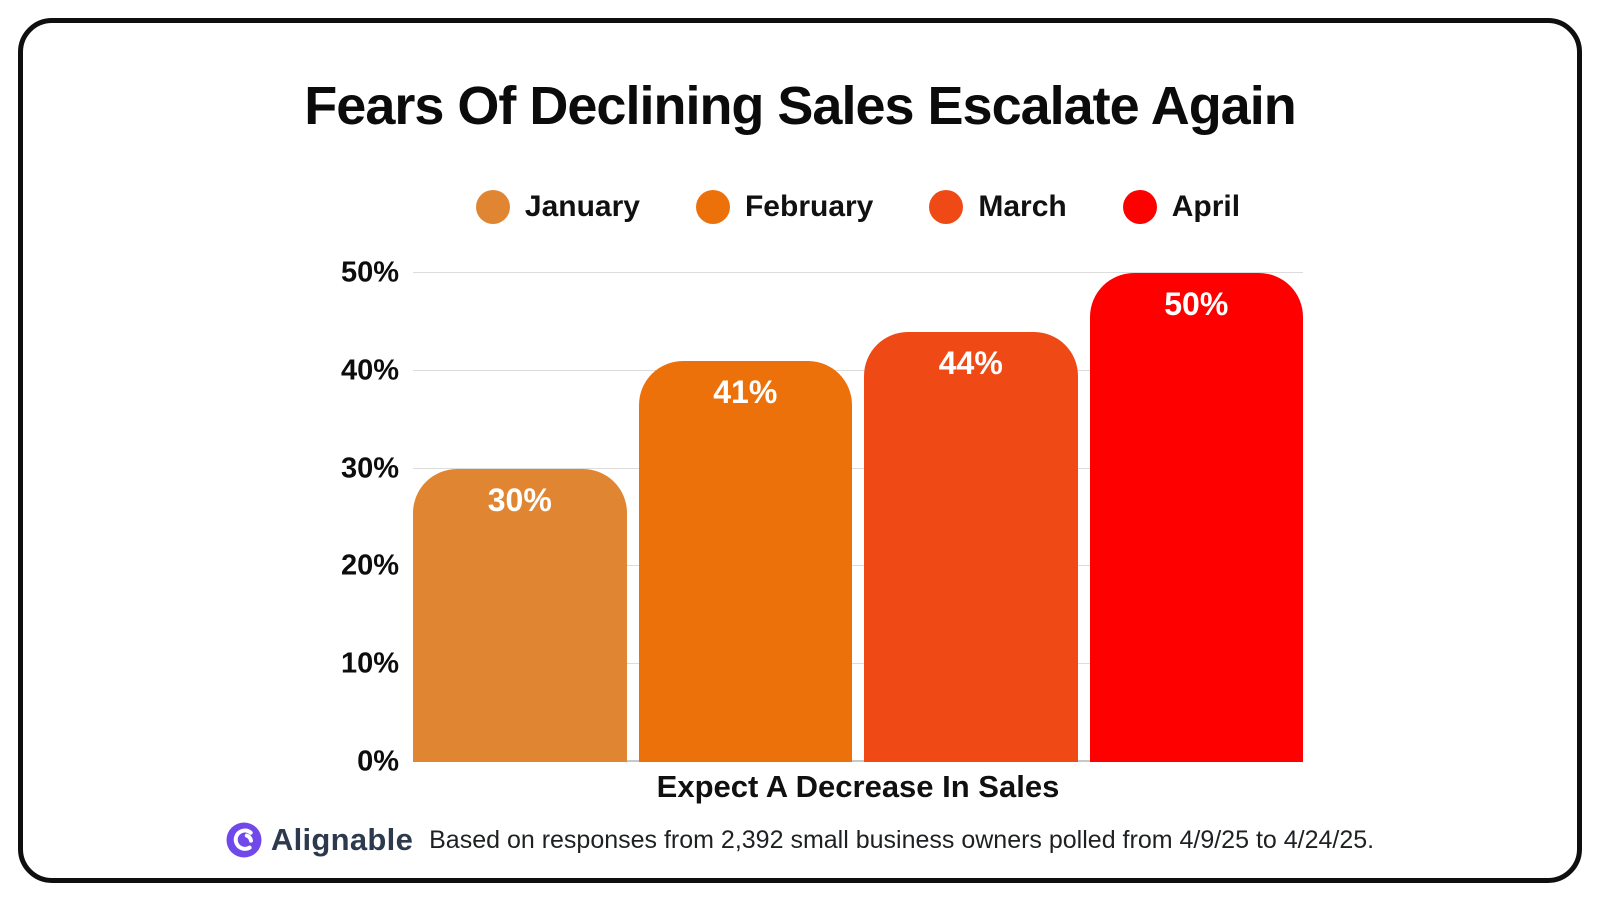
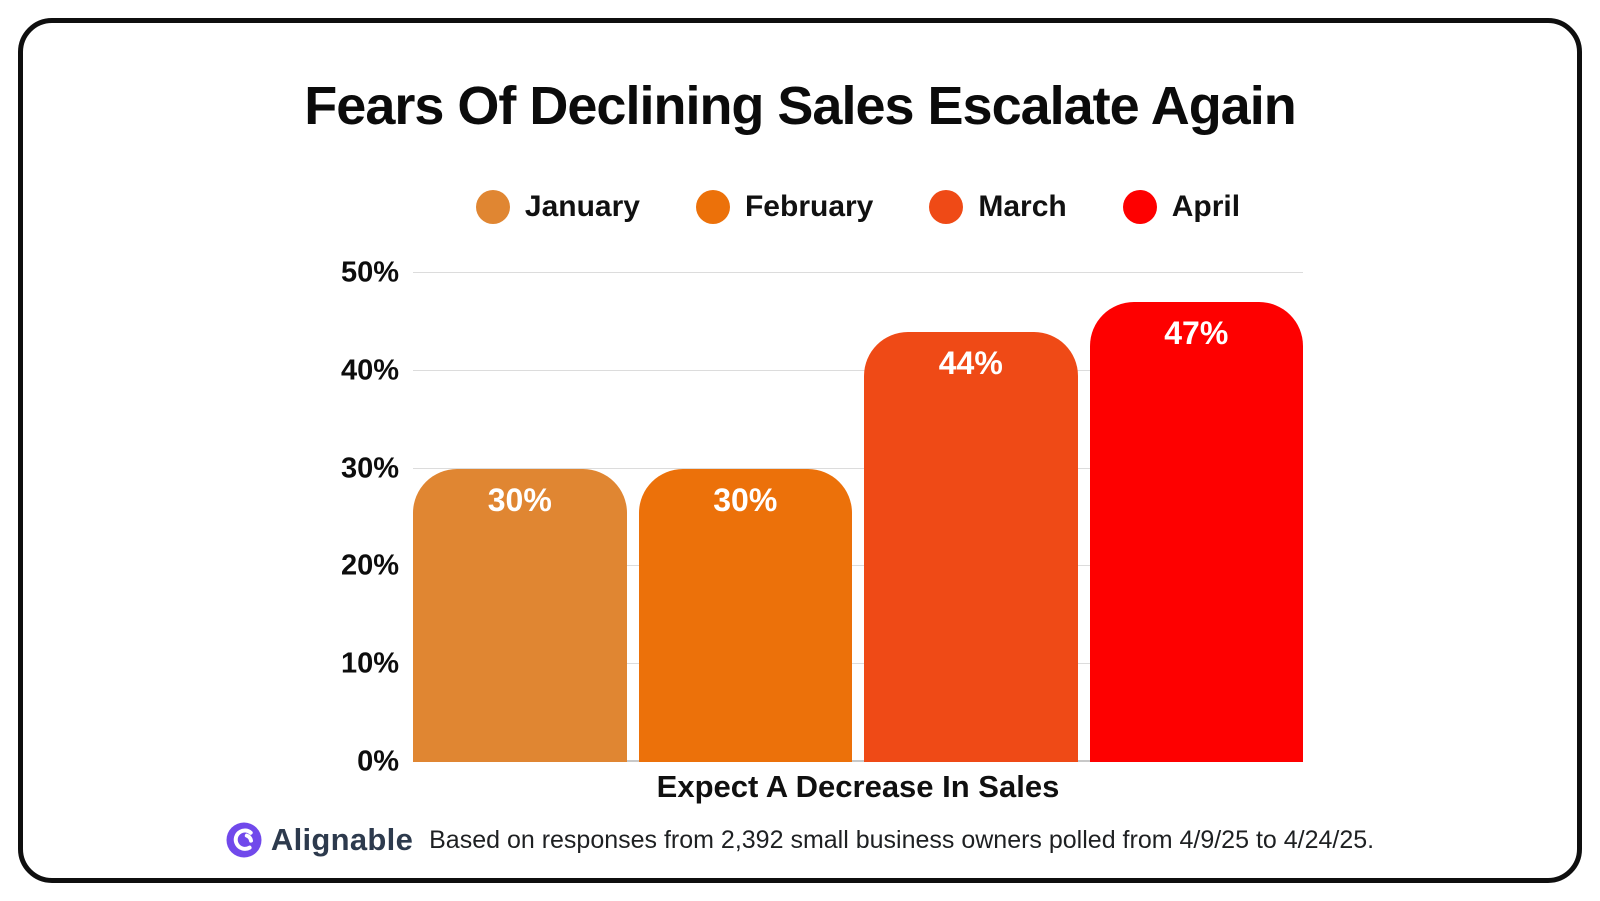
February: 41% -> 30%
April: 50% -> 47%
